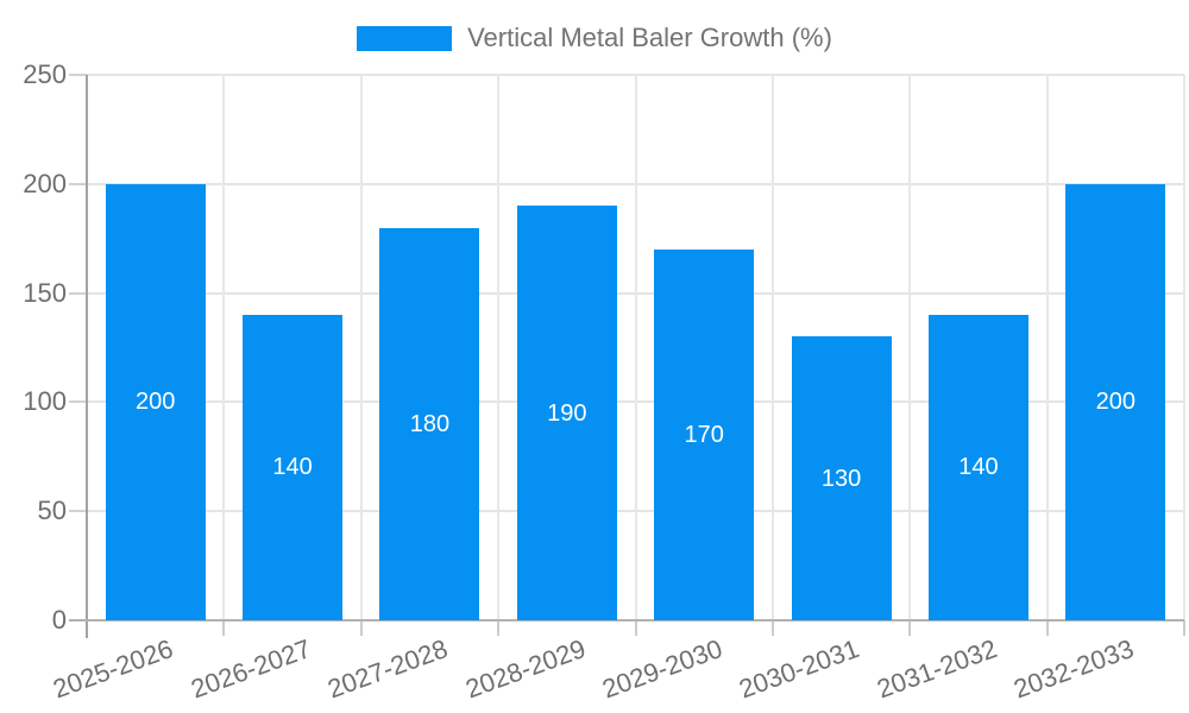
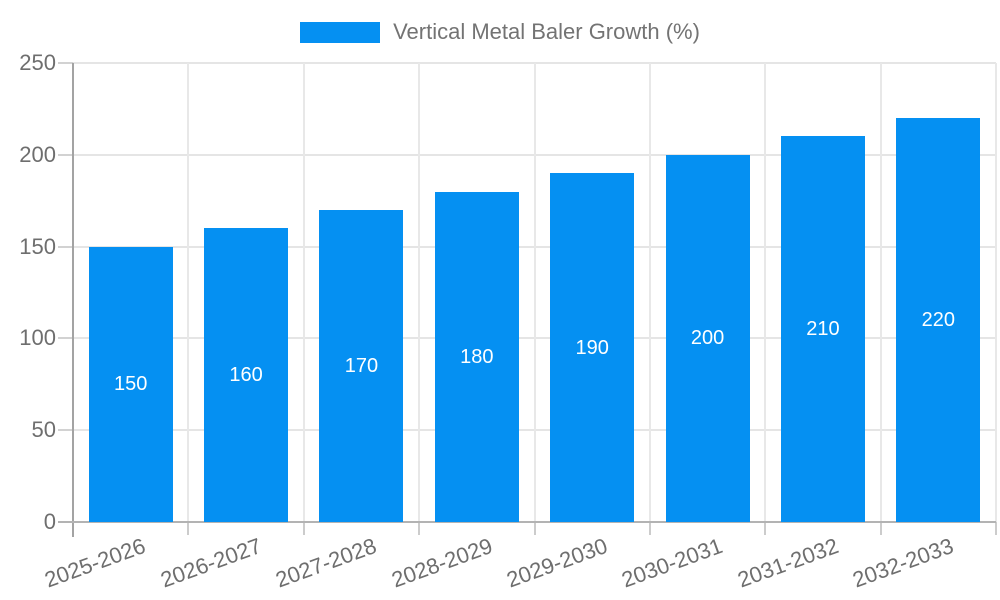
2025-2026: 200 -> 150
2026-2027: 140 -> 160
2027-2028: 180 -> 170
2028-2029: 190 -> 180
2029-2030: 170 -> 190
2030-2031: 130 -> 200
2031-2032: 140 -> 210
2032-2033: 200 -> 220
